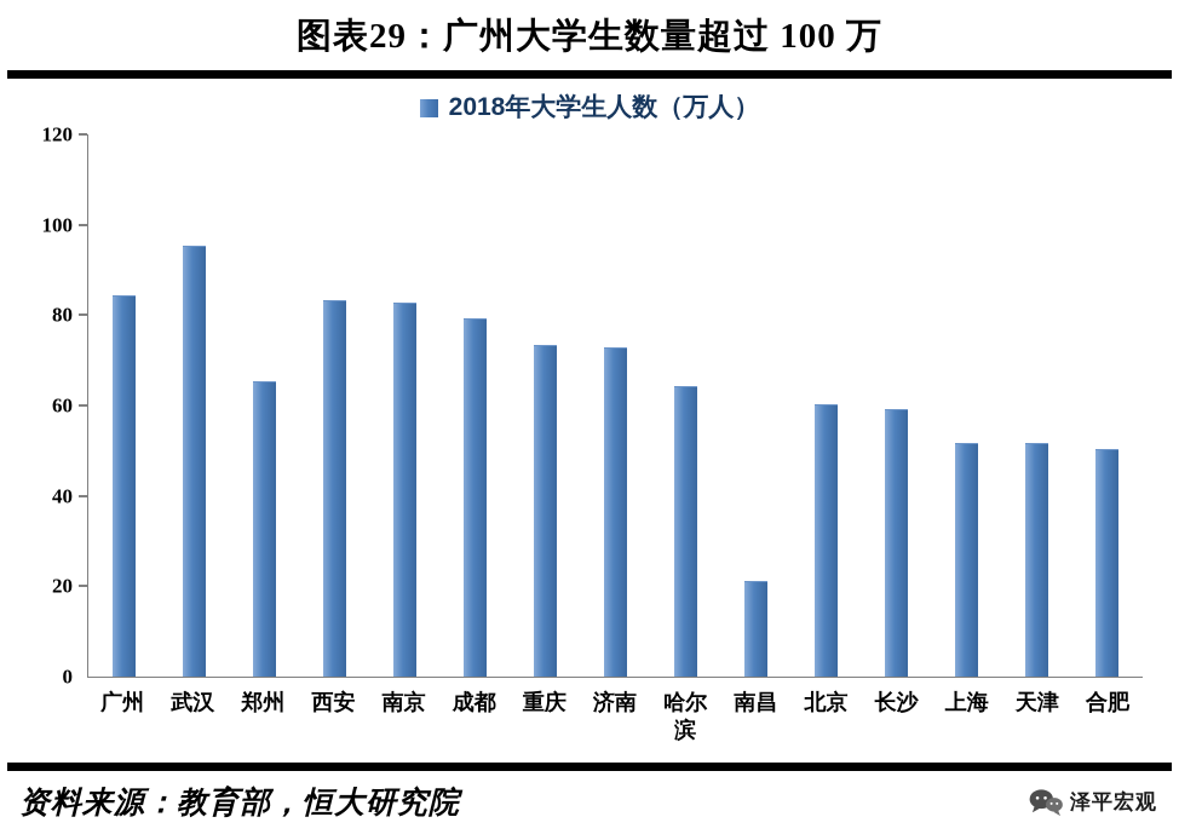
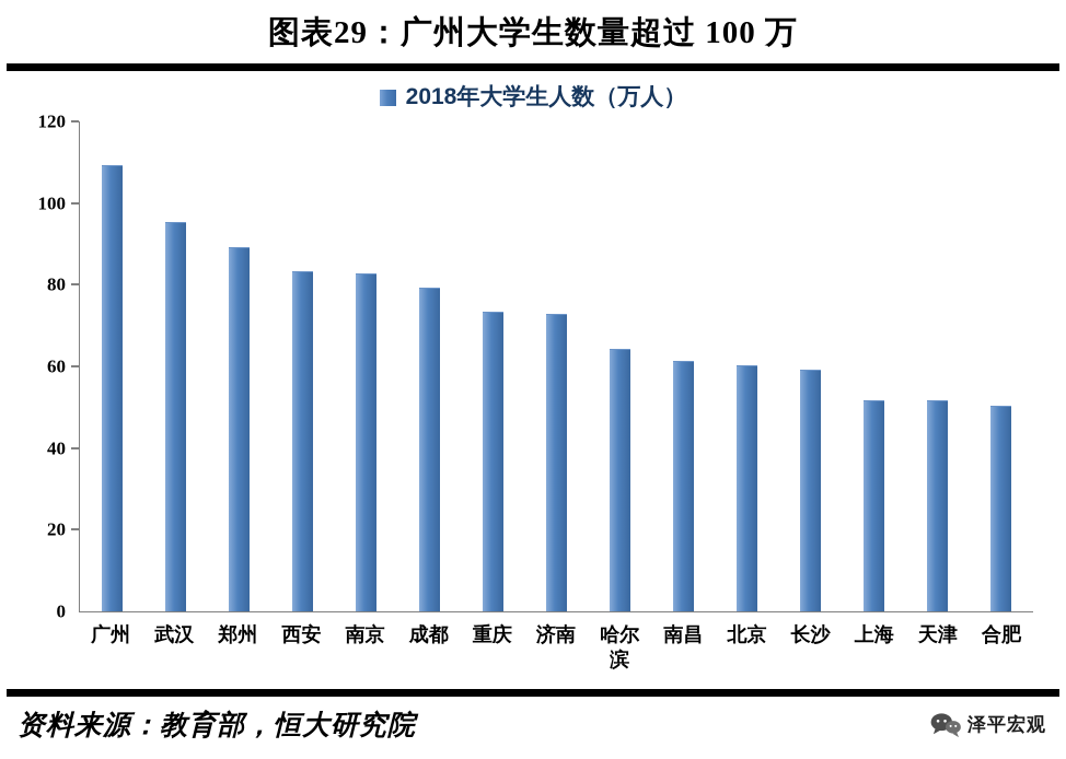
广州: 84 -> 109
郑州: 65 -> 89
南昌: 21 -> 61
